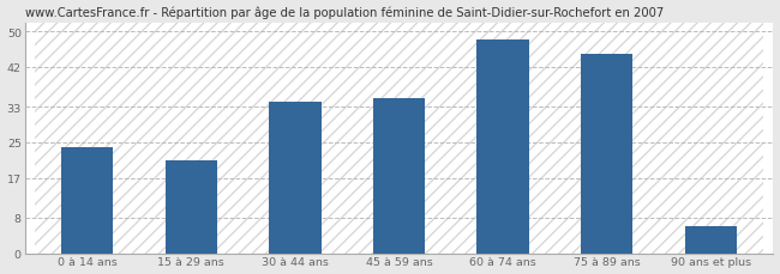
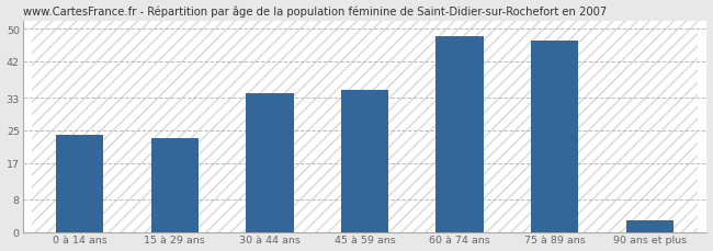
15 à 29 ans: 21 -> 23
75 à 89 ans: 45 -> 47
90 ans et plus: 6 -> 3
